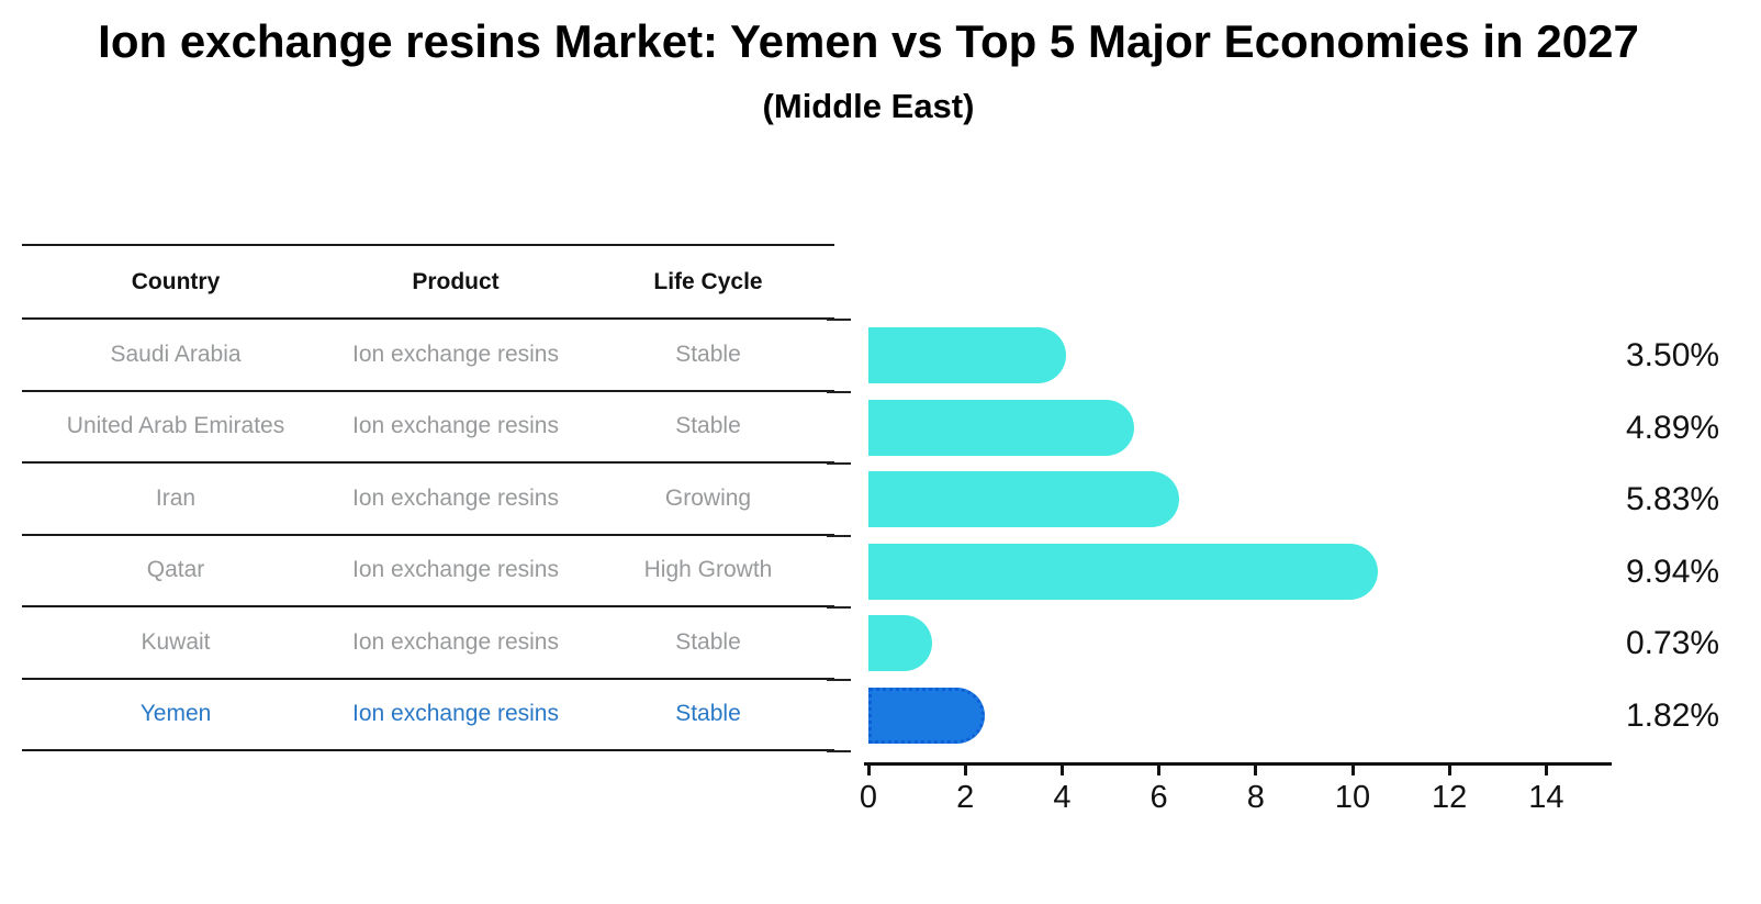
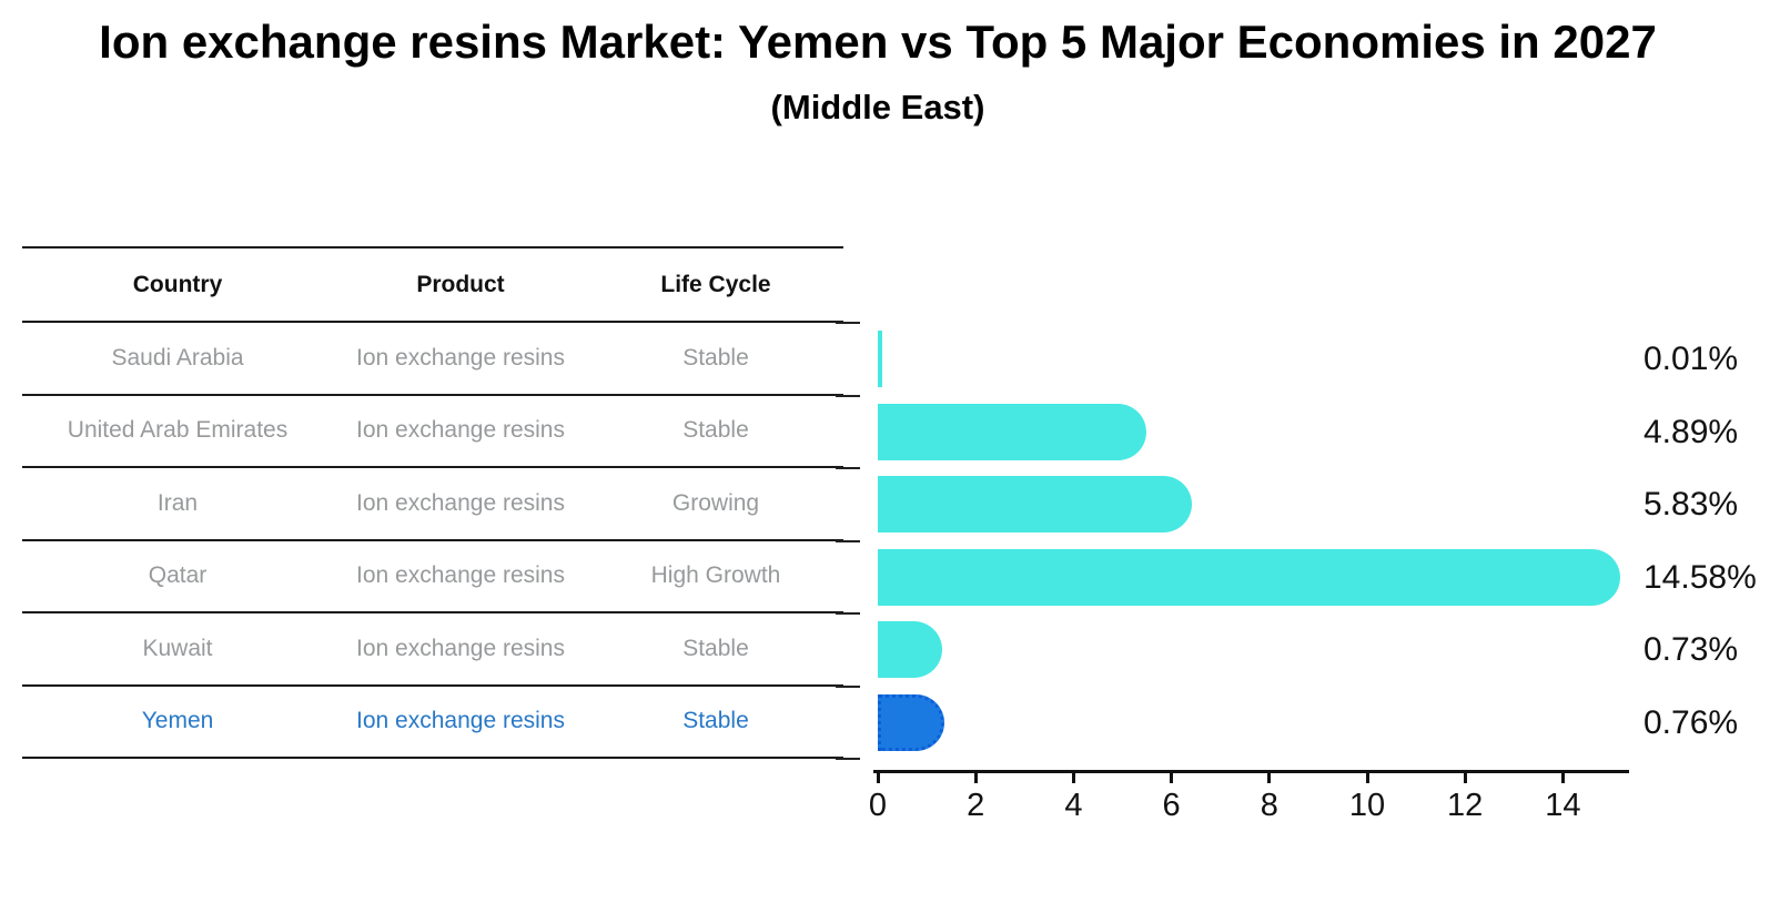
Saudi Arabia: 3.50% -> 0.01%
Qatar: 9.94% -> 14.58%
Yemen: 1.82% -> 0.76%
